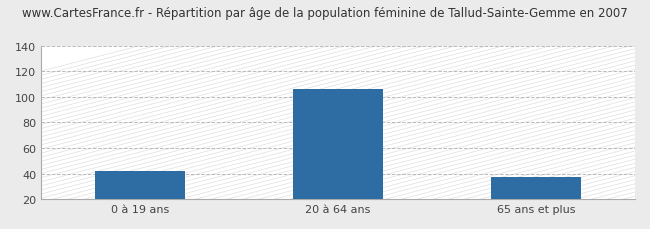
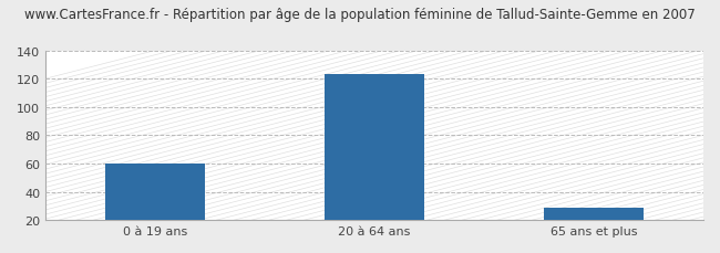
0 à 19 ans: 42 -> 60
20 à 64 ans: 106 -> 123
65 ans et plus: 37 -> 29
